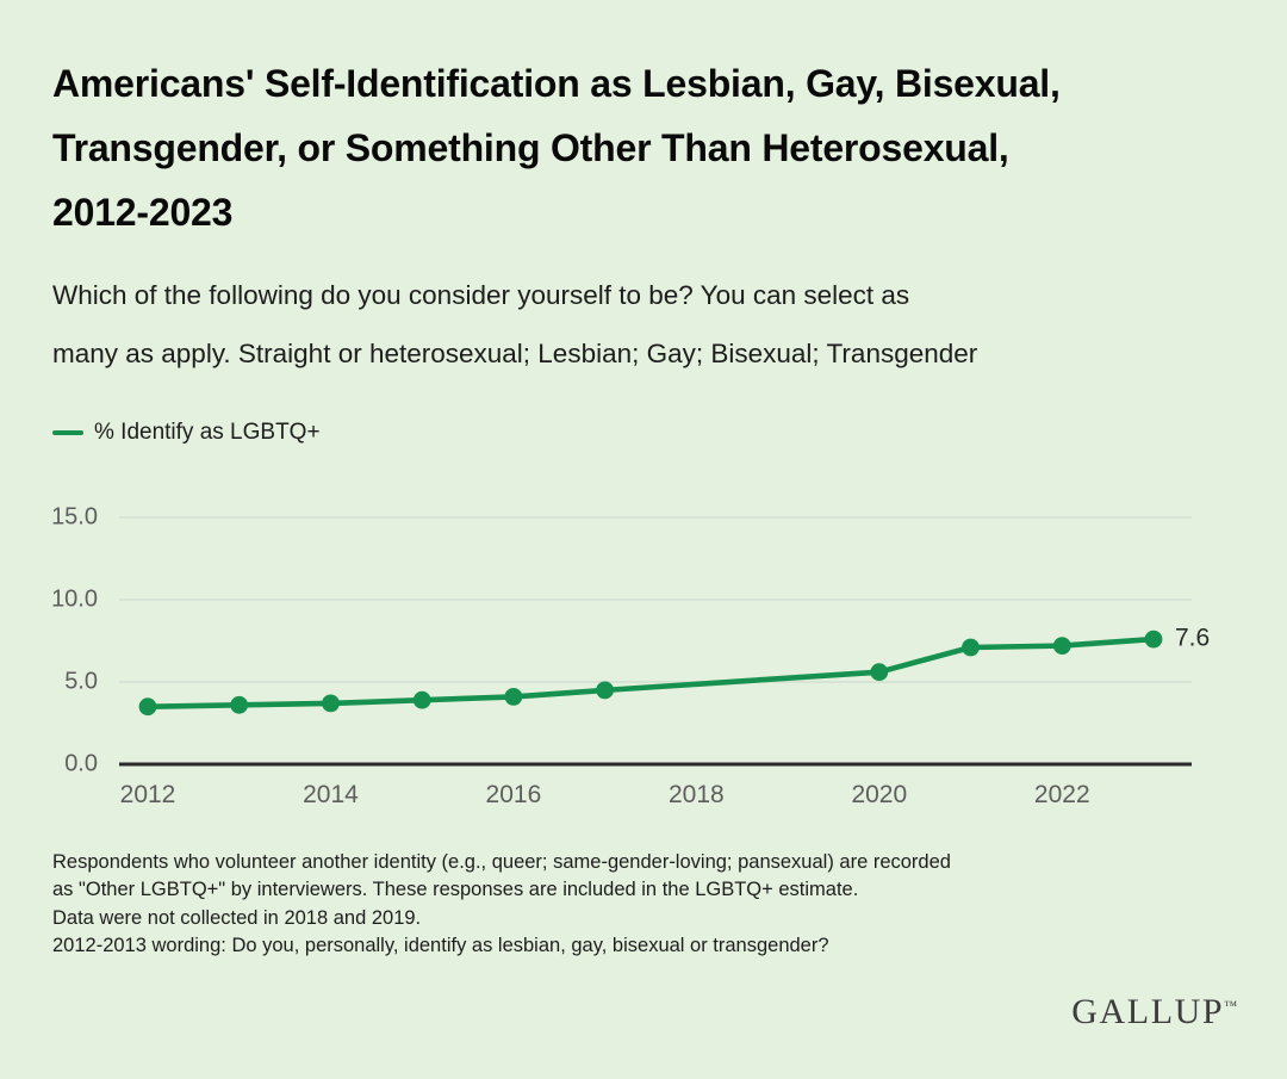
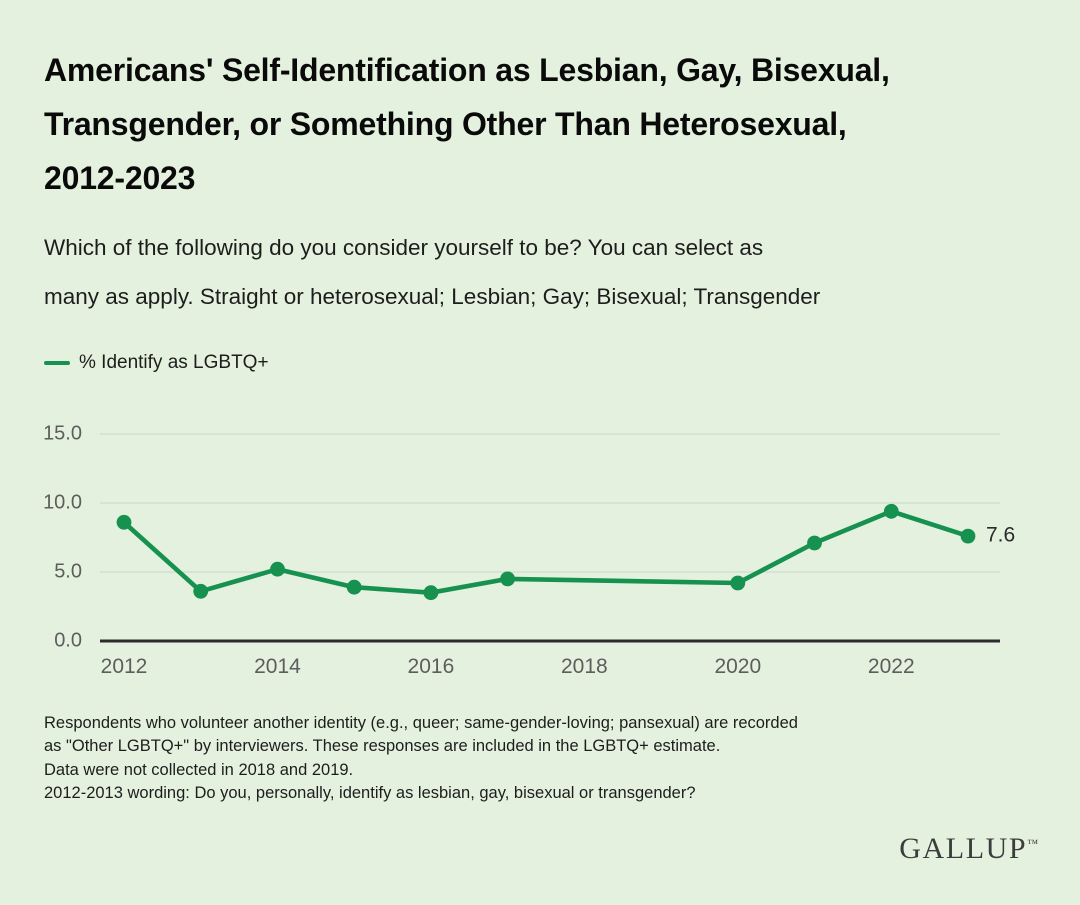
2012: 3.5 -> 8.6
2014: 3.7 -> 5.2
2016: 4.1 -> 3.5
2020: 5.6 -> 4.2
2022: 7.2 -> 9.4
